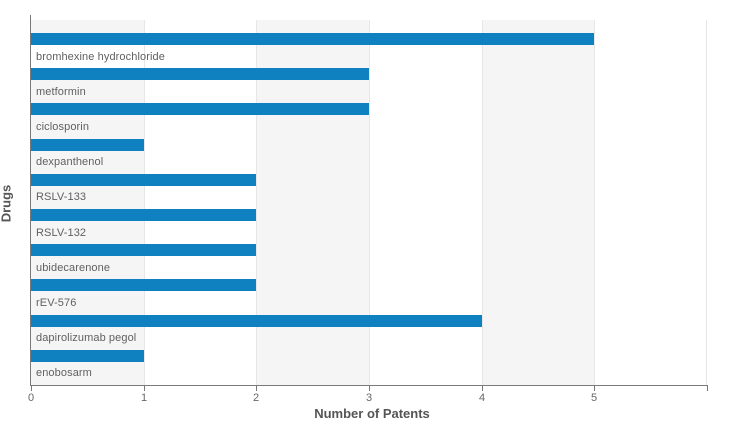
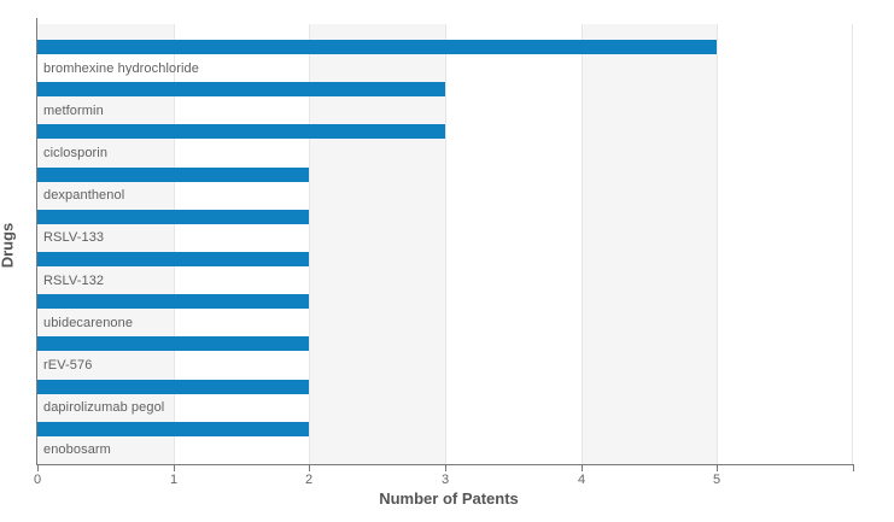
dexpanthenol: 1 -> 2
dapirolizumab pegol: 4 -> 2
enobosarm: 1 -> 2
